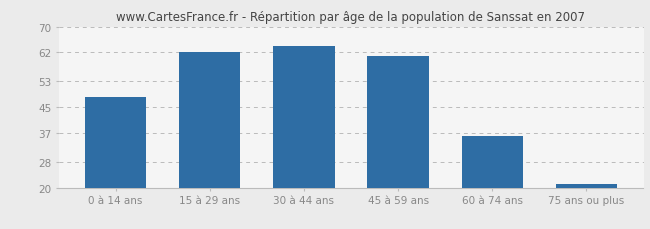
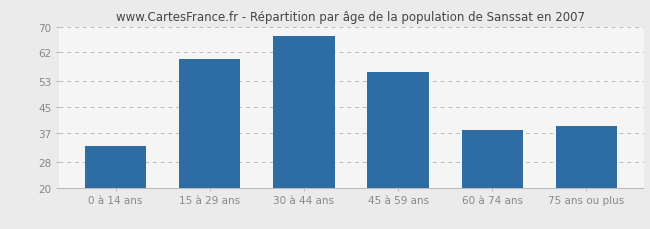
0 à 14 ans: 48 -> 33
15 à 29 ans: 62 -> 60
30 à 44 ans: 64 -> 67
45 à 59 ans: 61 -> 56
60 à 74 ans: 36 -> 38
75 ans ou plus: 21 -> 39
